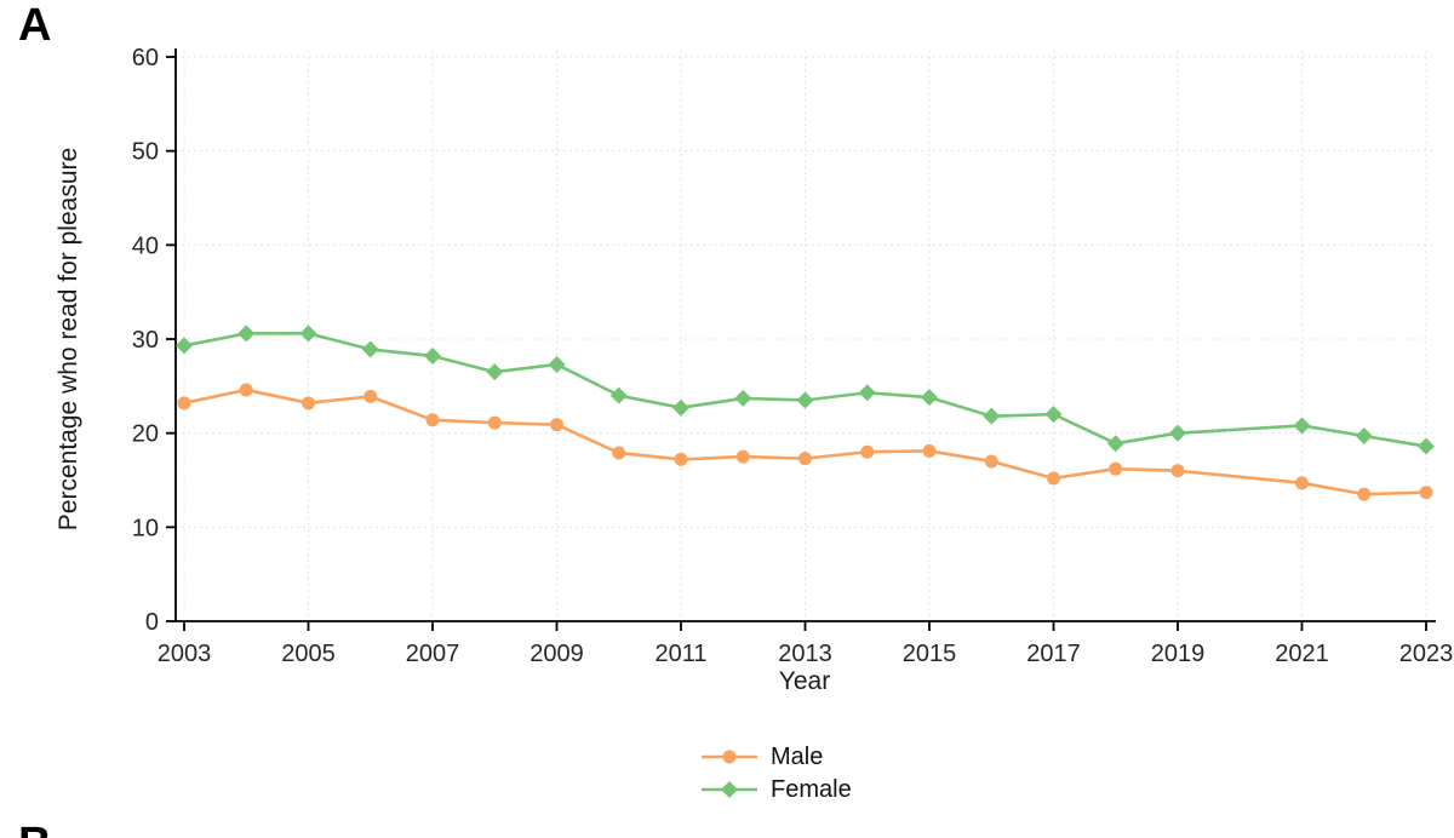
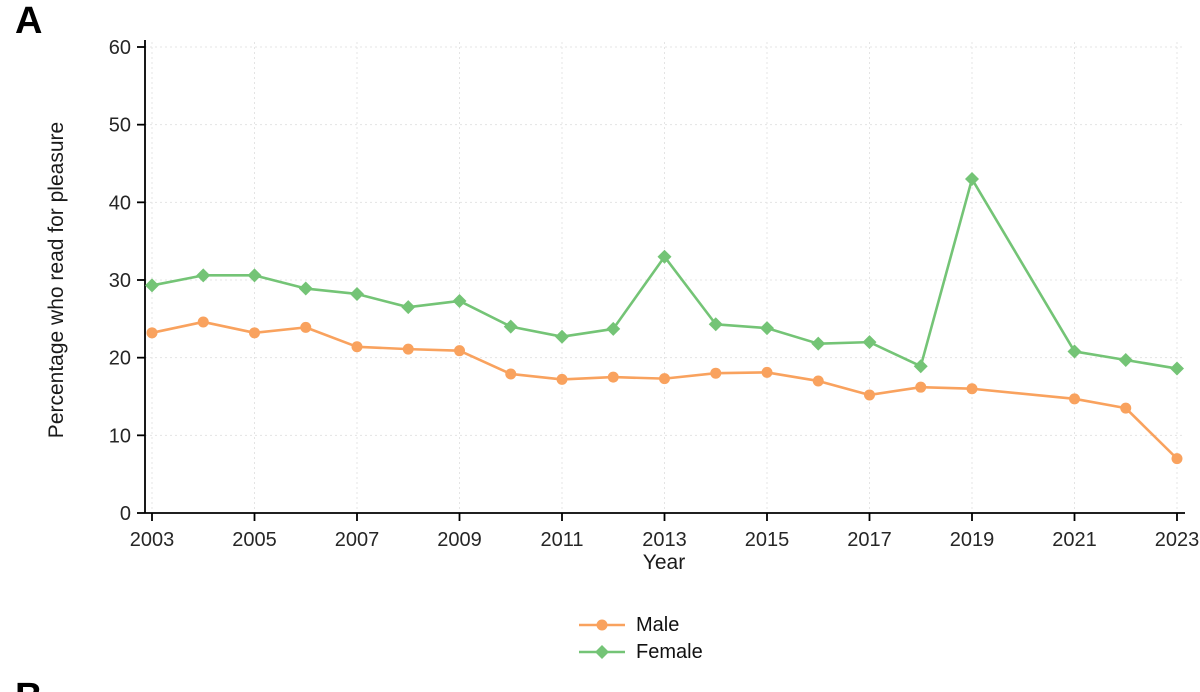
Female/2013: 24 -> 33
Female/2019: 20 -> 43
Male/2023: 14 -> 7
